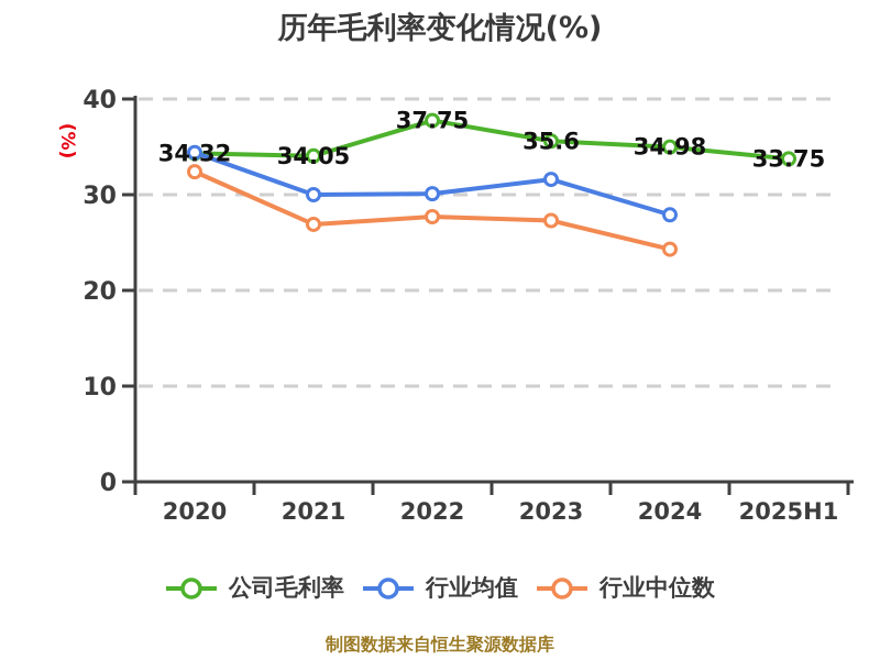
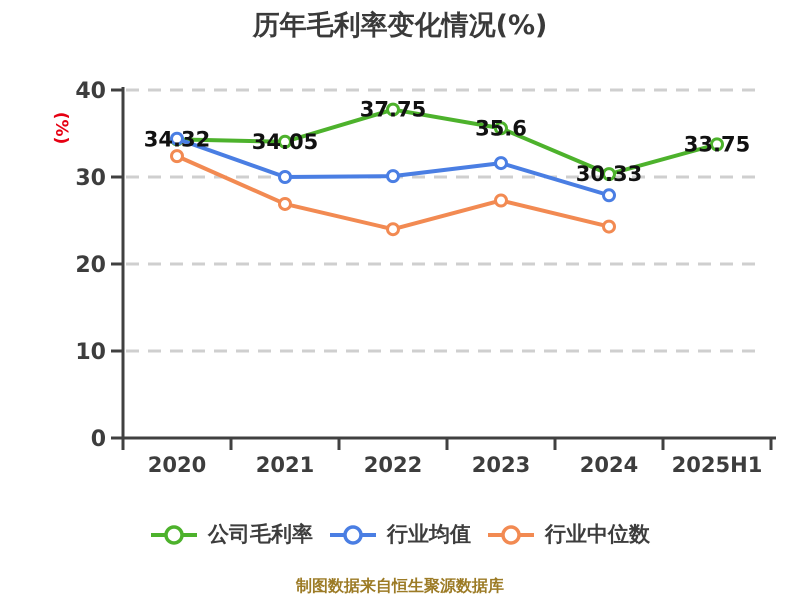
行业中位数/2022: 28 -> 24
公司毛利率/2024: 34.98 -> 30.33
